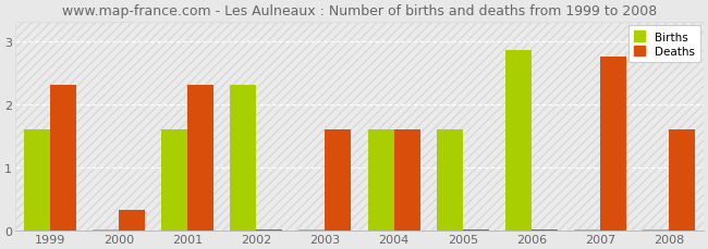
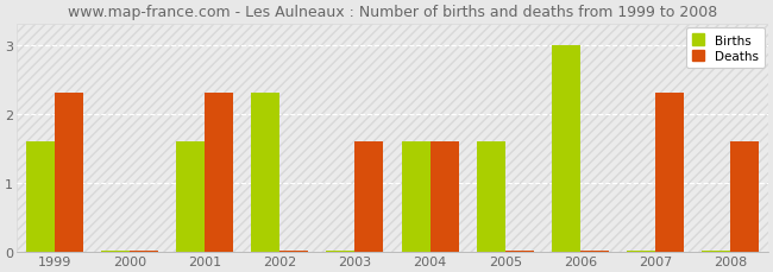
Deaths/2000: 0.32 -> 0.02
Births/2006: 2.86 -> 3.00
Deaths/2007: 2.76 -> 2.30
